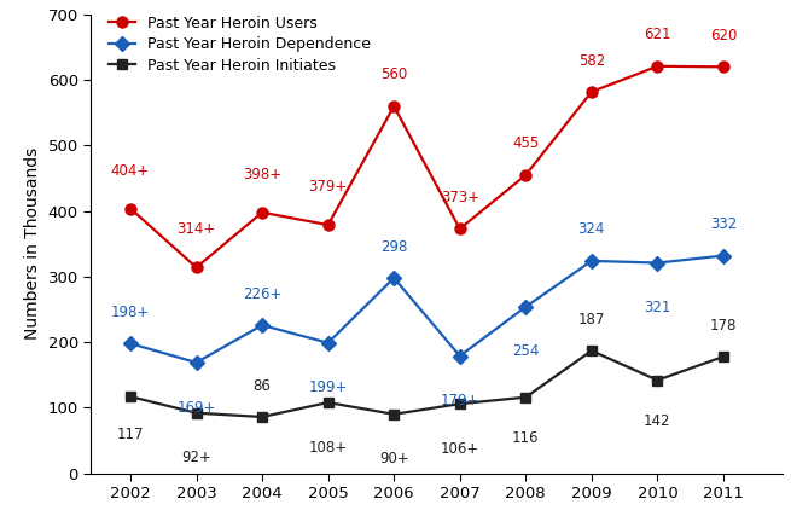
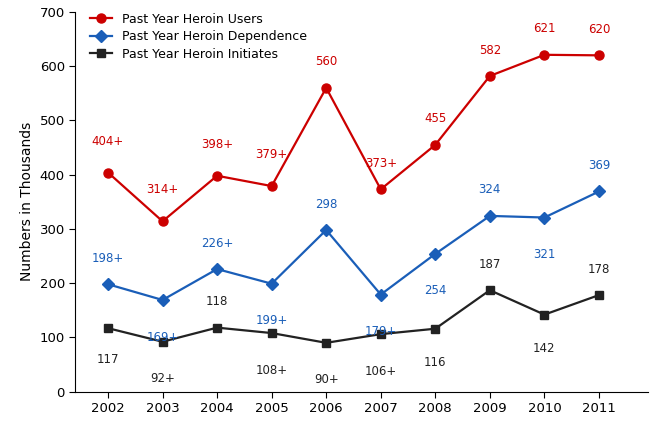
Past Year Heroin Initiates/2004: 86 -> 118
Past Year Heroin Dependence/2011: 332 -> 369
